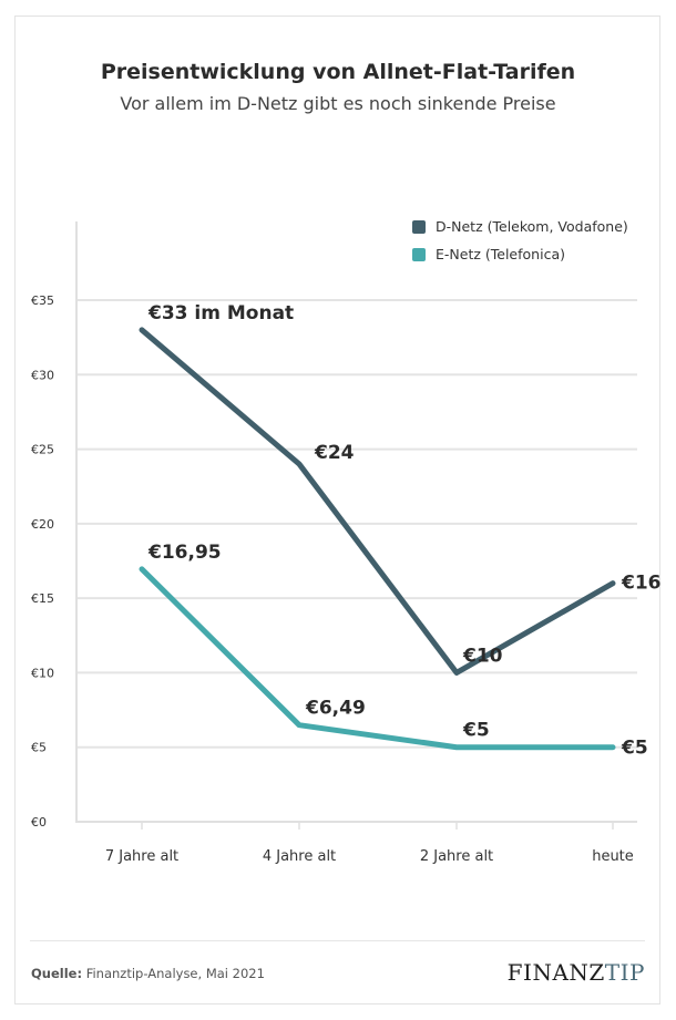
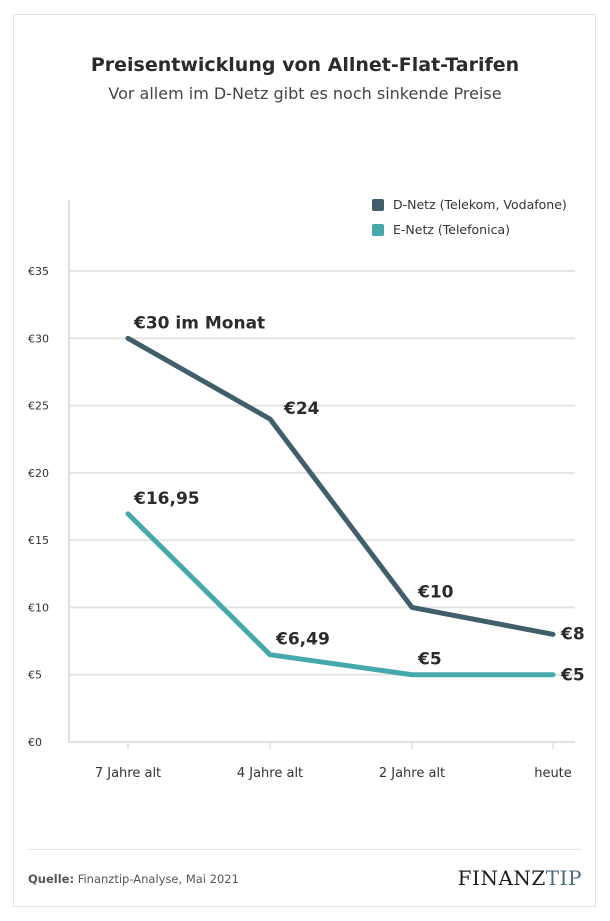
D-Netz (Telekom, Vodafone)/7 Jahre alt: €33 -> €30
D-Netz (Telekom, Vodafone)/heute: €16 -> €8
